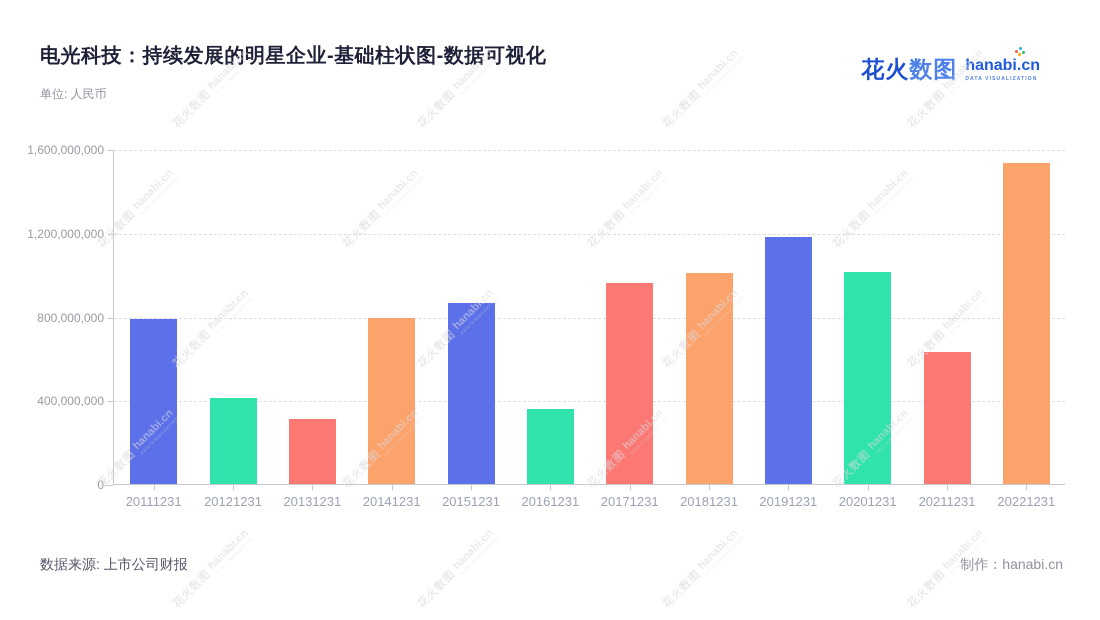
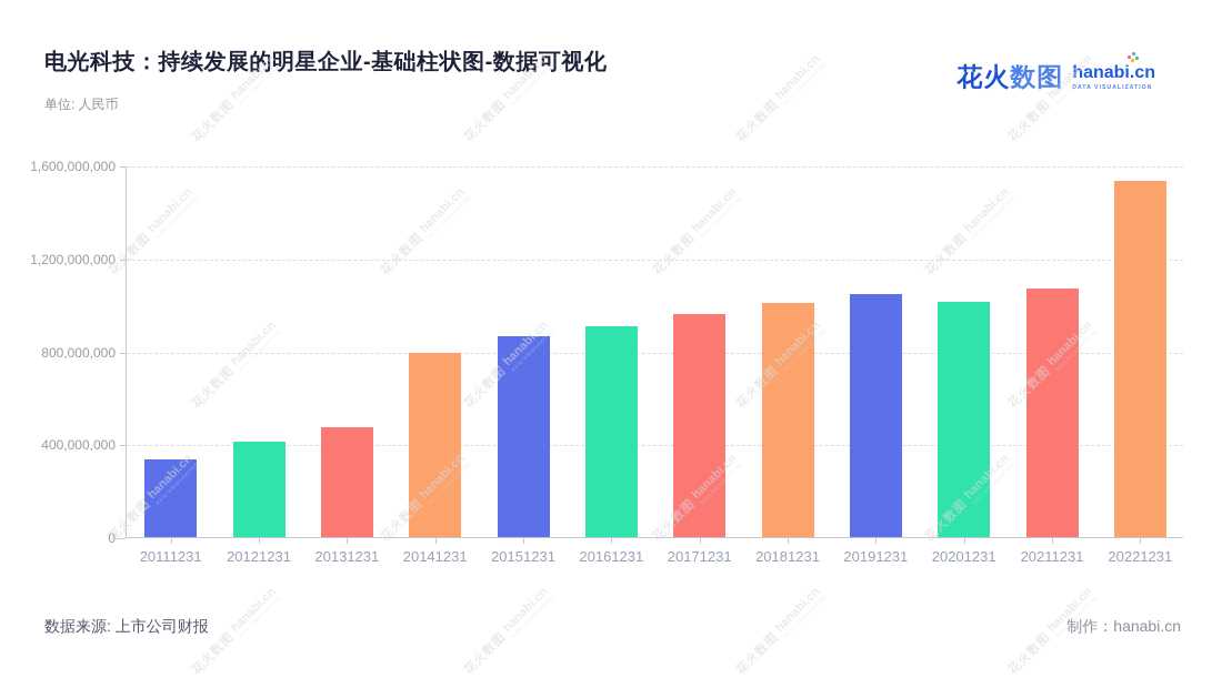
20111231: 790000000 -> 340000000
20131231: 310000000 -> 470000000
20161231: 360000000 -> 910000000
20191231: 1180000000 -> 1050000000
20211231: 630000000 -> 1070000000
